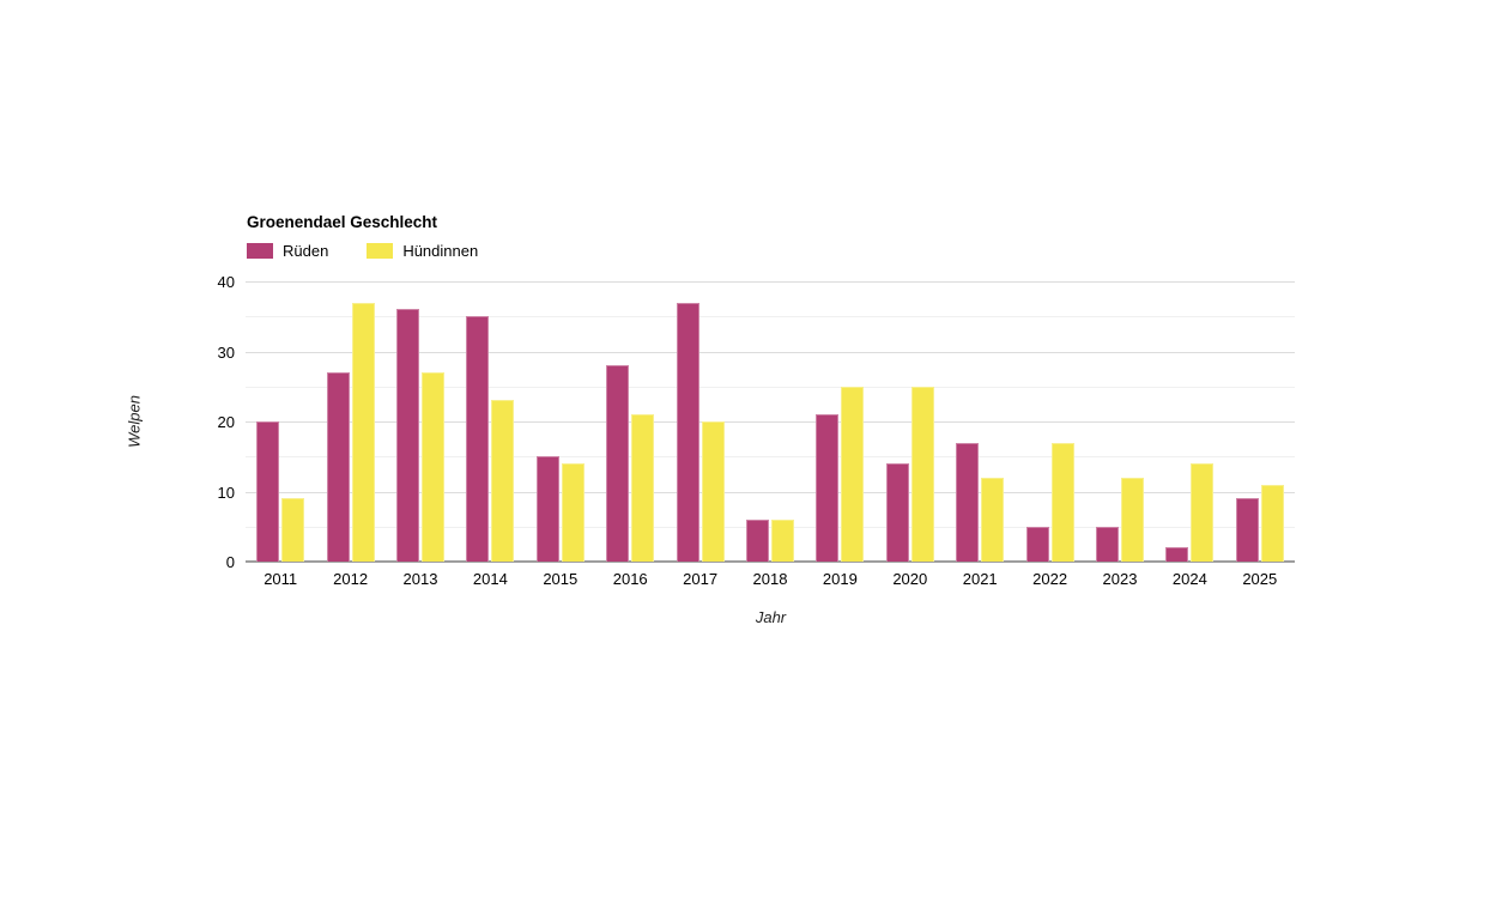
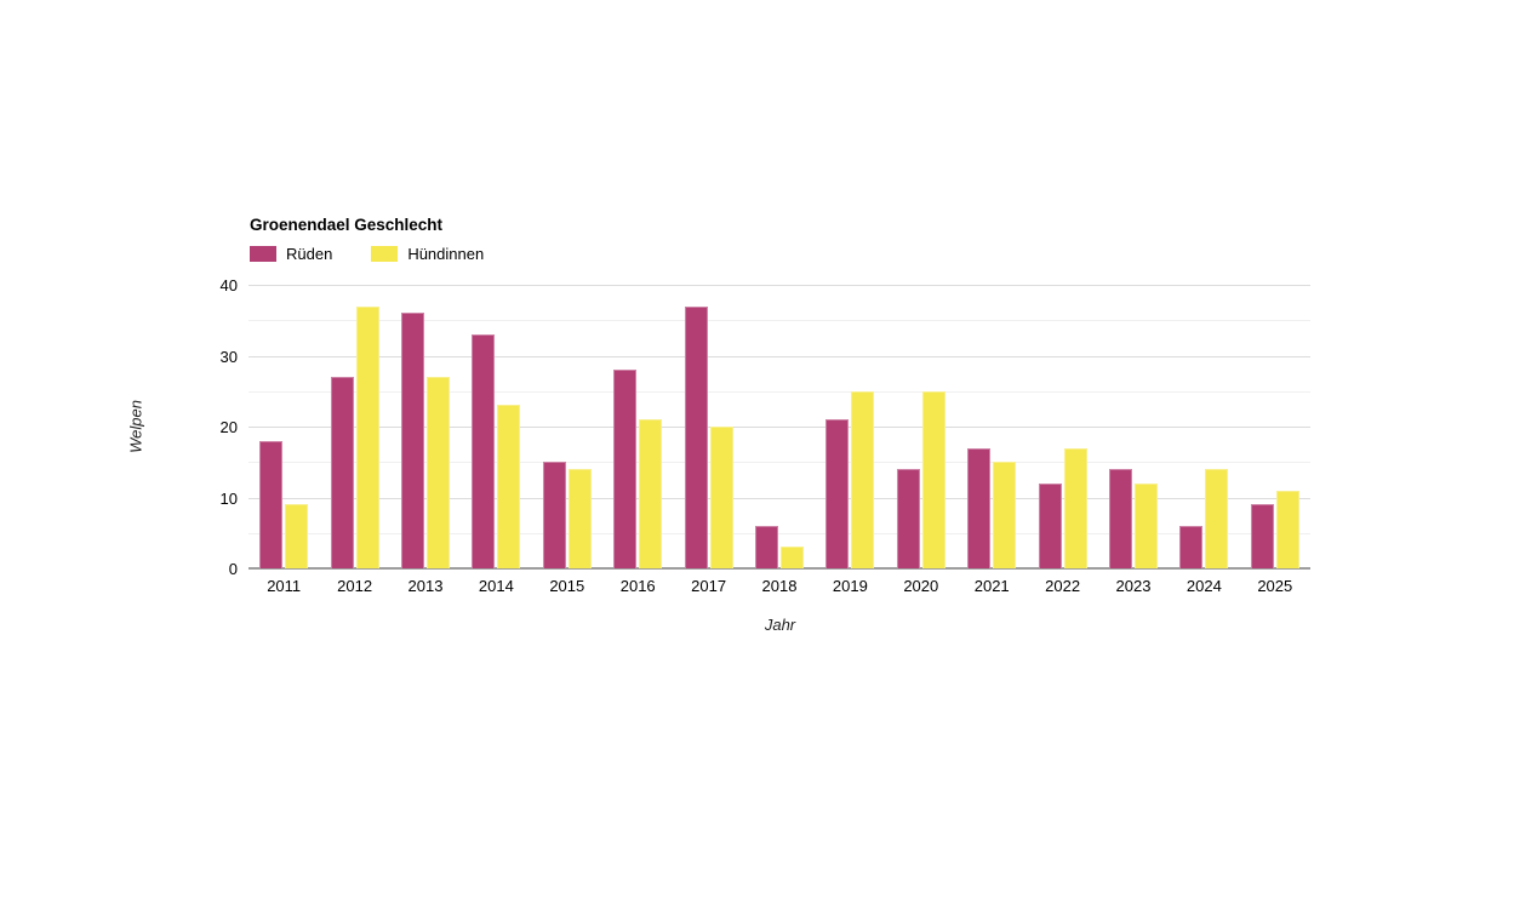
Rüden/2011: 20 -> 18
Rüden/2014: 35 -> 33
Hündinnen/2018: 6 -> 3
Hündinnen/2021: 12 -> 15
Rüden/2022: 5 -> 12
Rüden/2023: 5 -> 14
Rüden/2024: 2 -> 6
